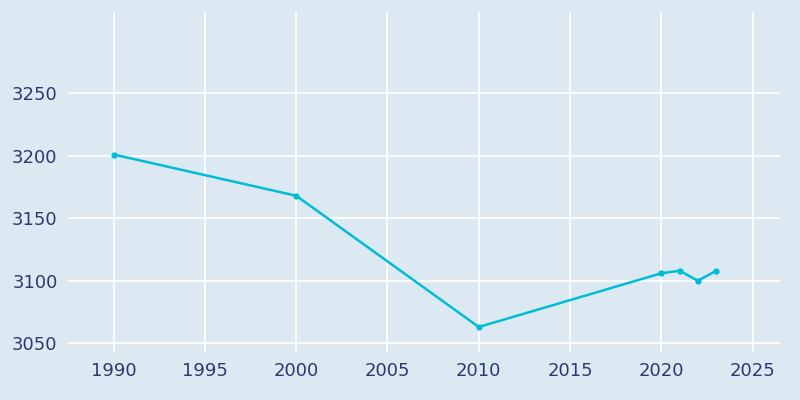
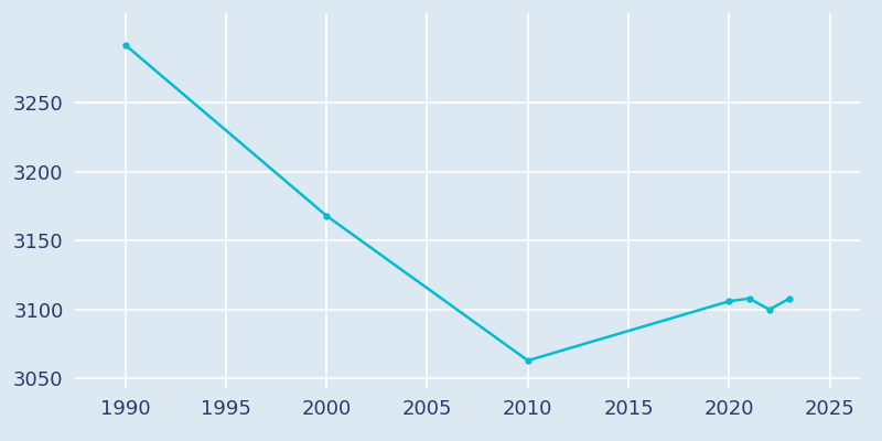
1990: 3201 -> 3292
